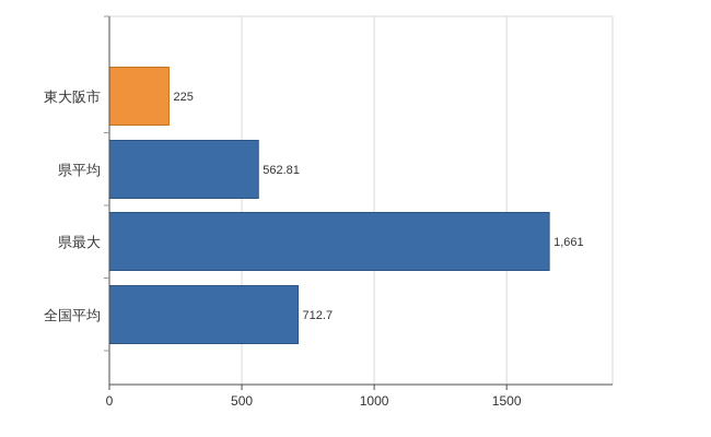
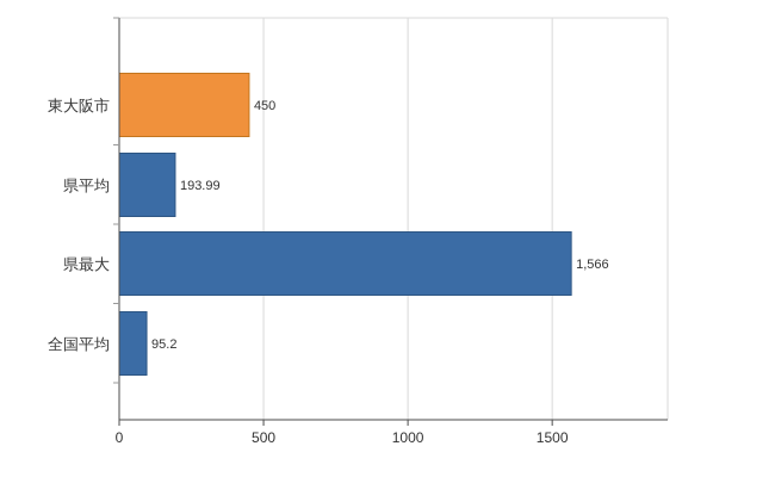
東大阪市: 225 -> 450
県平均: 562.81 -> 193.99
県最大: 1,661 -> 1,566
全国平均: 712.7 -> 95.2
